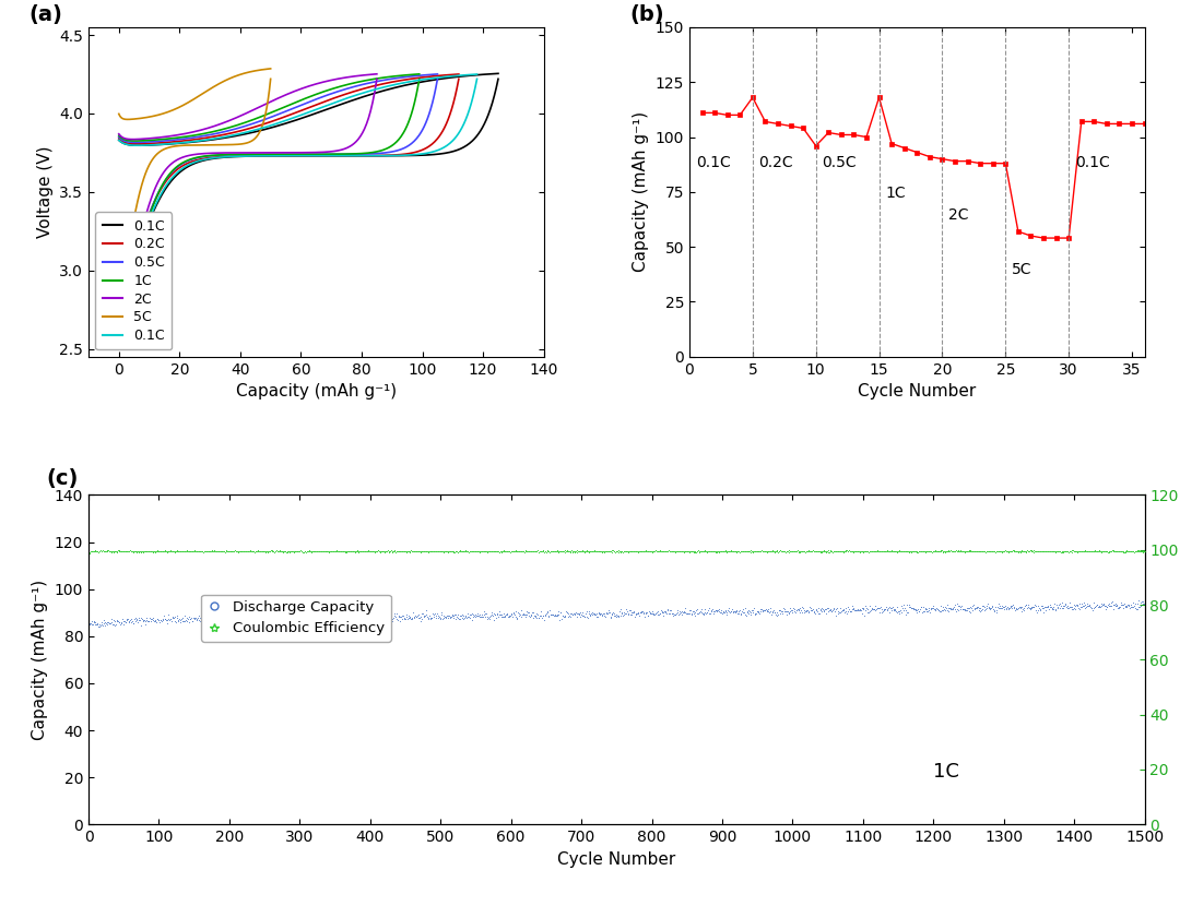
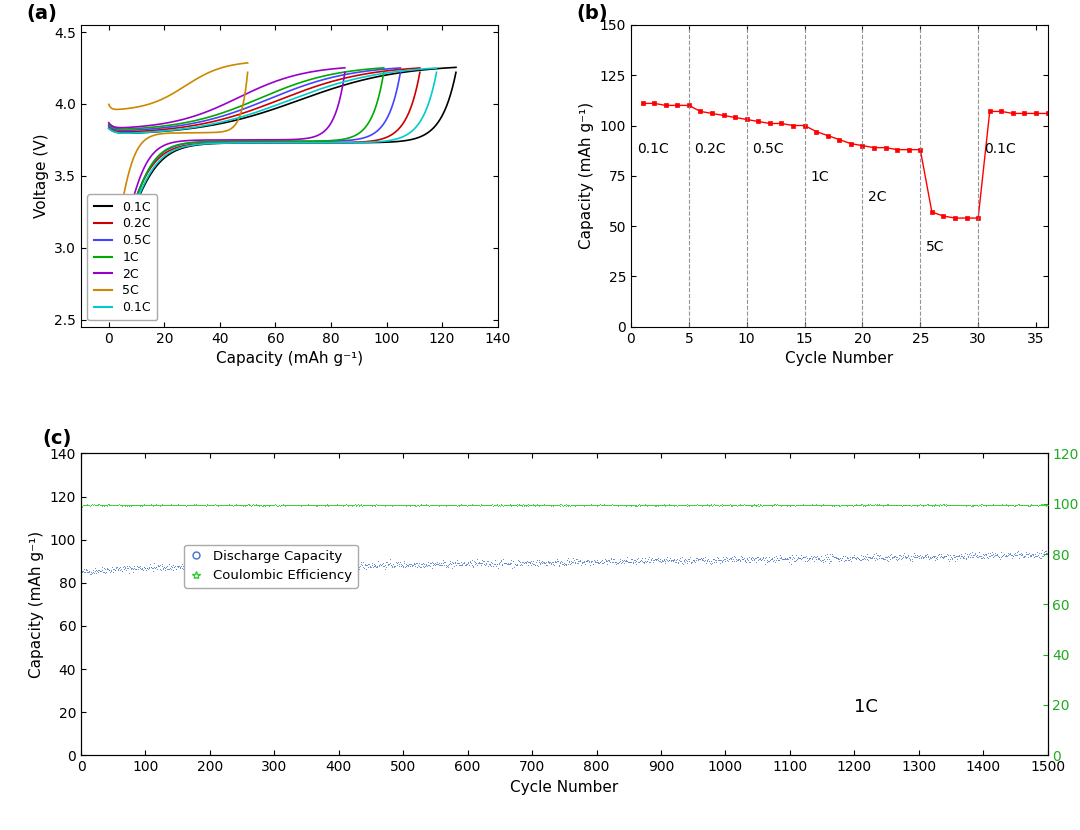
5: 118 -> 110
10: 96 -> 103
15: 118 -> 100
